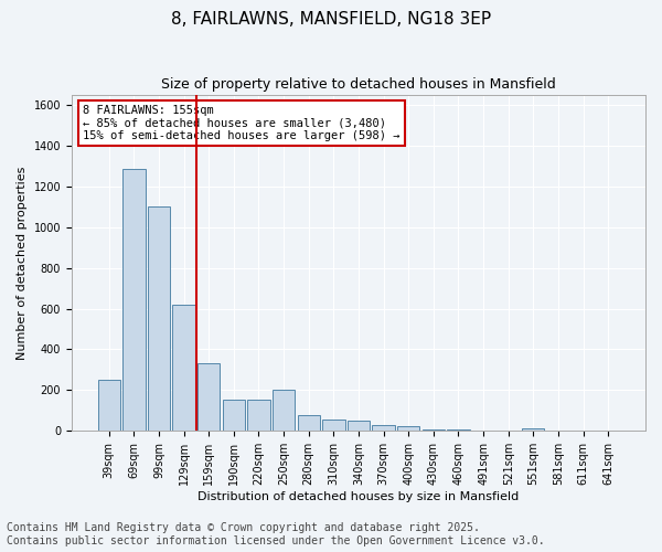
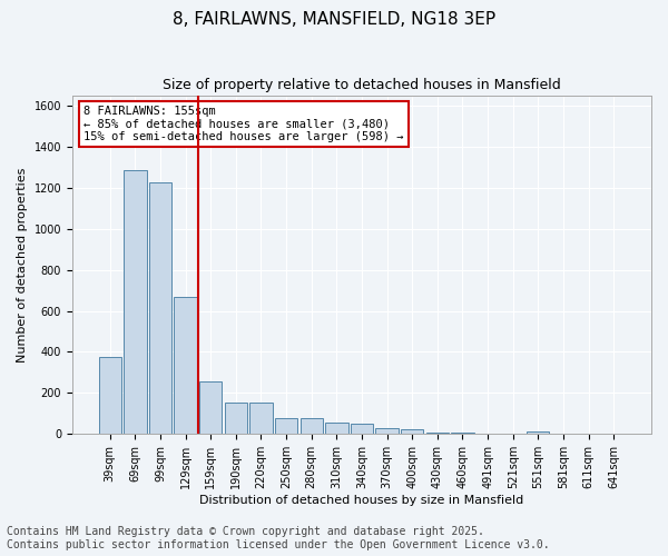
39sqm: 250 -> 380
99sqm: 1100 -> 1220
129sqm: 620 -> 670
159sqm: 330 -> 260
250sqm: 200 -> 80
